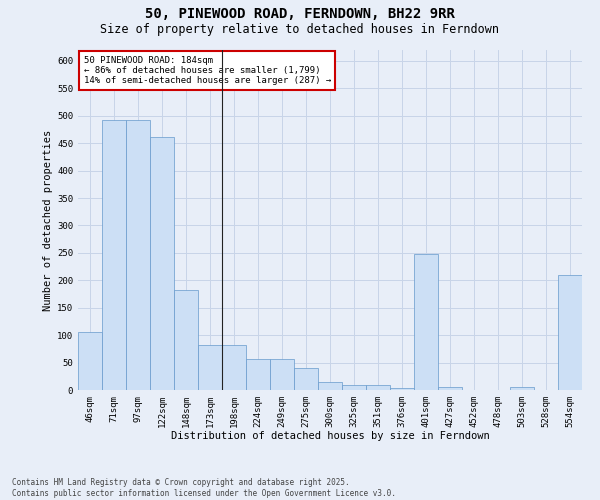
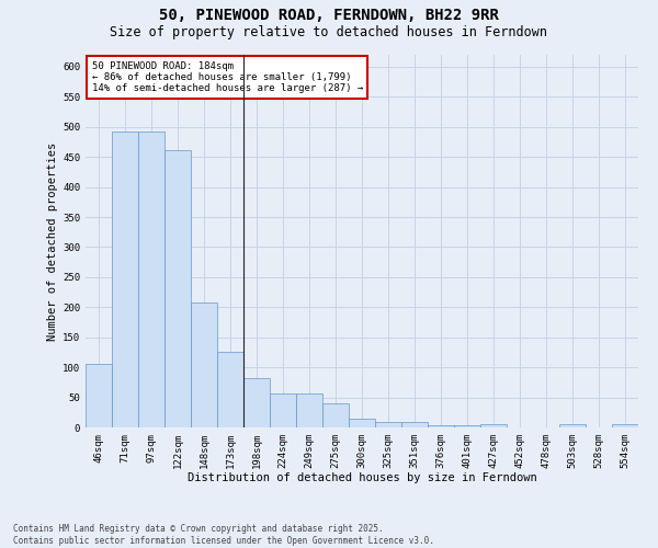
148sqm: 182 -> 207
173sqm: 82 -> 125
401sqm: 248 -> 3
554sqm: 210 -> 6
